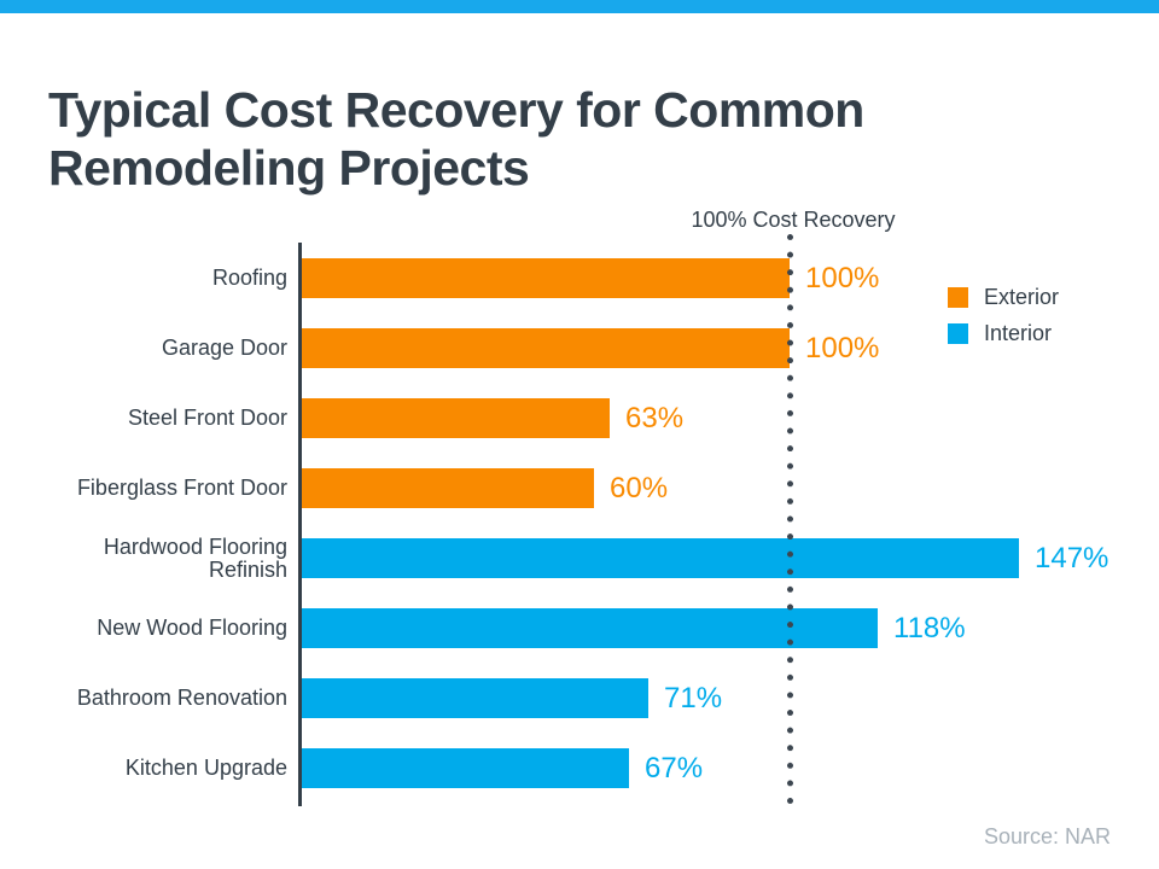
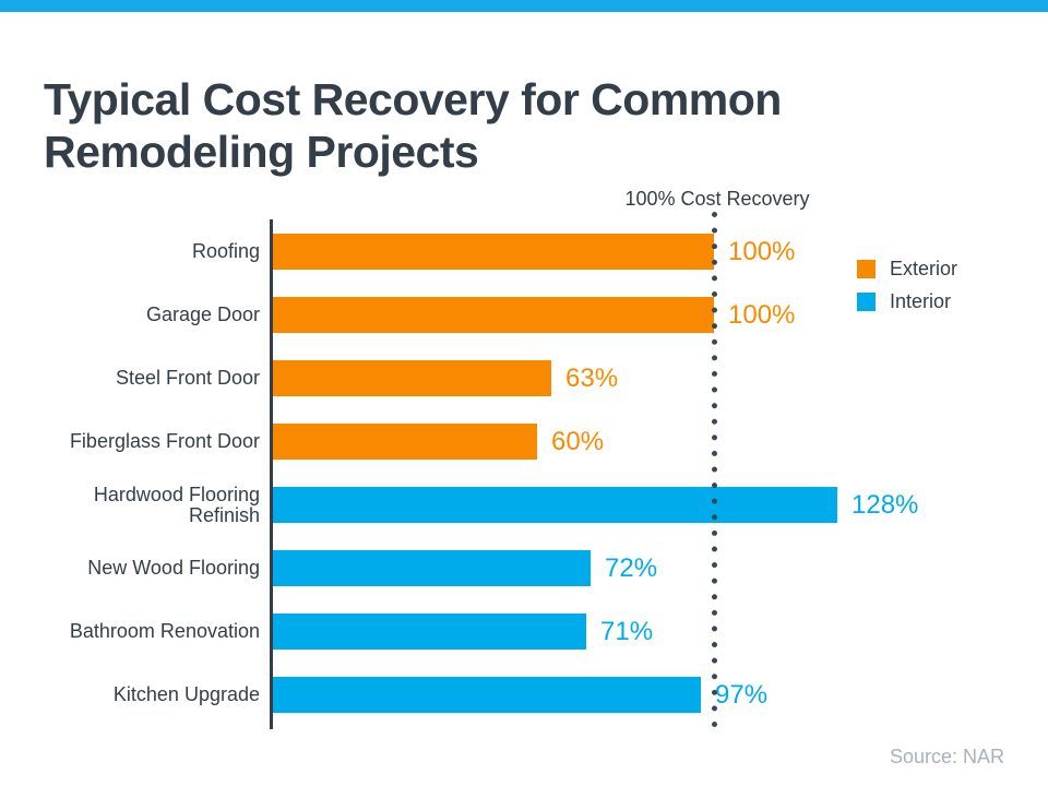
Hardwood Flooring Refinish: 147% -> 128%
New Wood Flooring: 118% -> 72%
Kitchen Upgrade: 67% -> 97%
